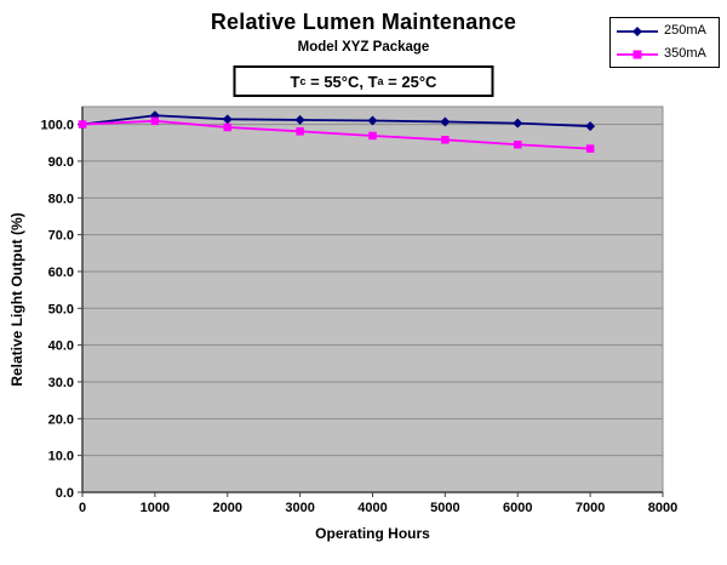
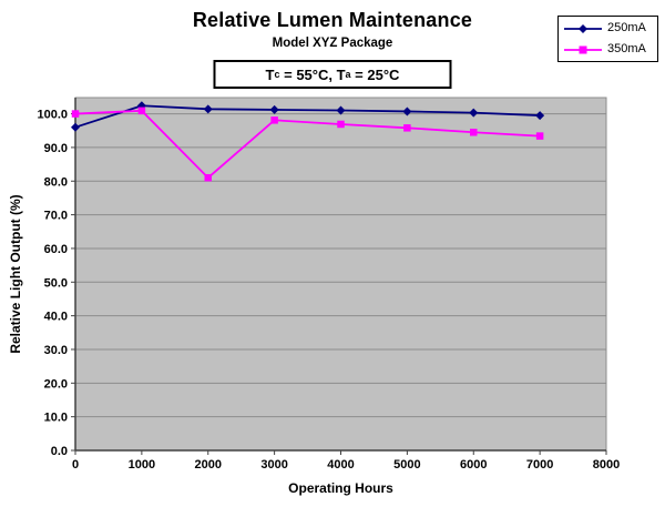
250mA/0: 100 -> 96
350mA/2000: 99 -> 81
